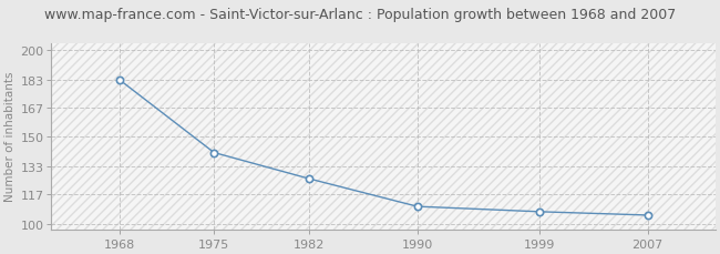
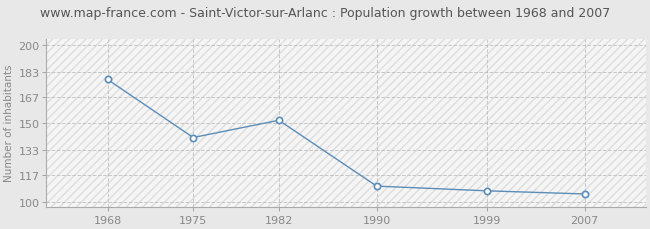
1968: 183 -> 178
1982: 126 -> 152
